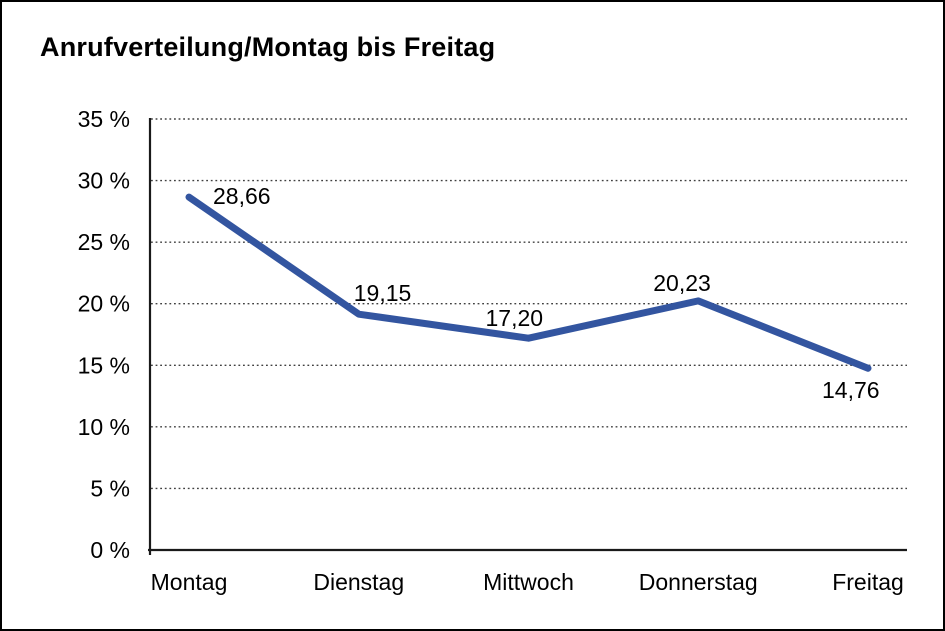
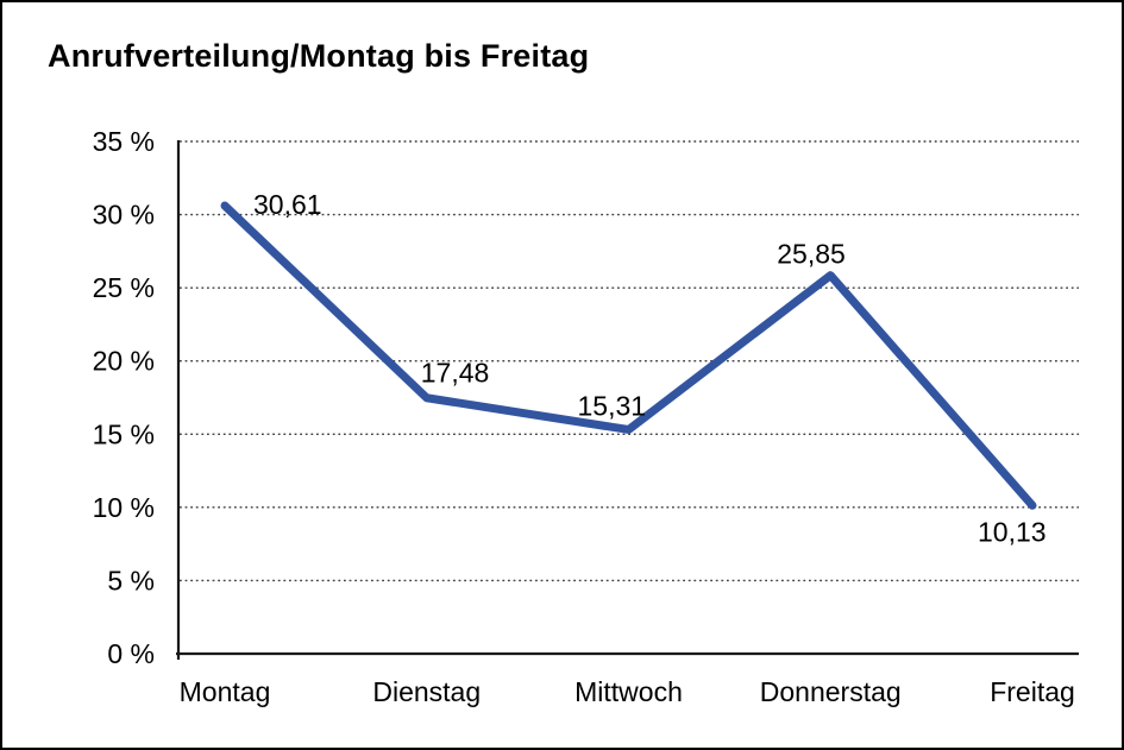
Montag: 28,66 -> 30,61
Dienstag: 19,15 -> 17,48
Mittwoch: 17,20 -> 15,31
Donnerstag: 20,23 -> 25,85
Freitag: 14,76 -> 10,13
